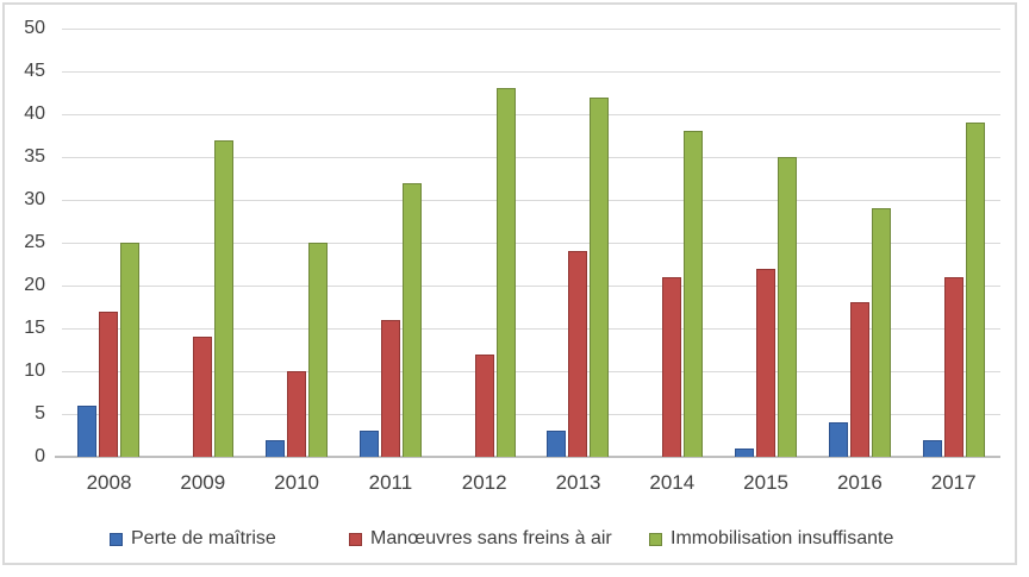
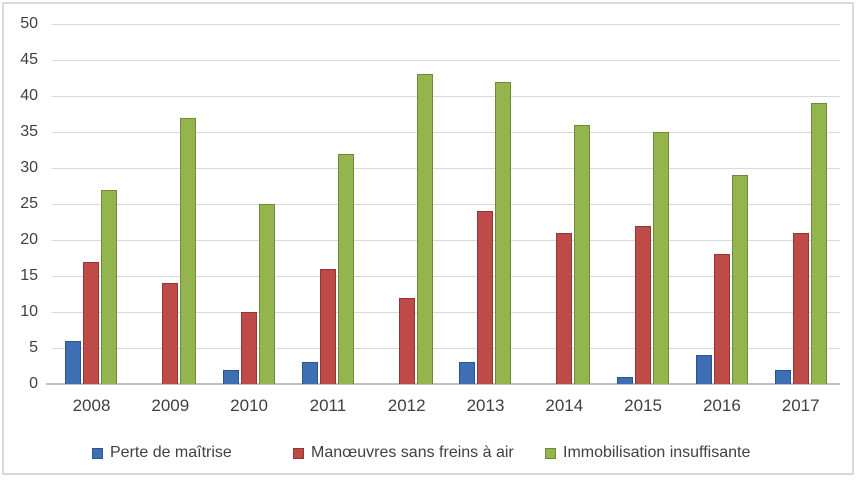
Immobilisation insuffisante/2008: 25 -> 27
Immobilisation insuffisante/2014: 38 -> 36
